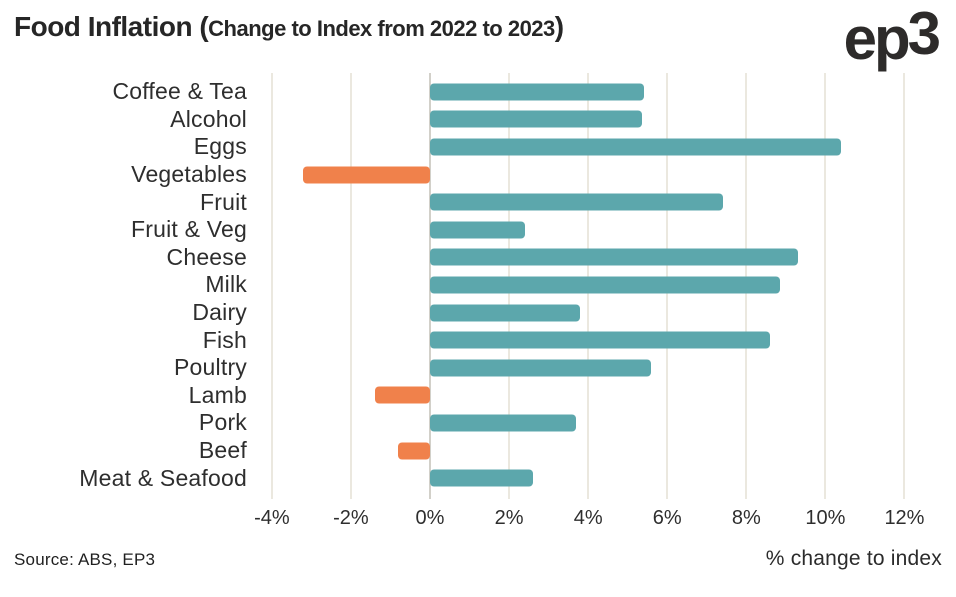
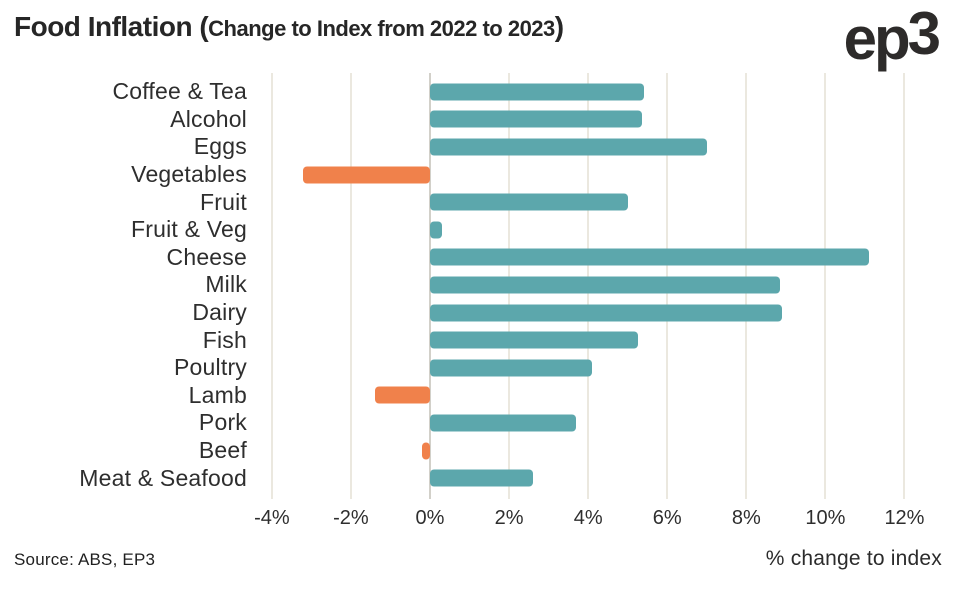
Eggs: 10.4% -> 7.0%
Fruit: 7.4% -> 5.0%
Fruit & Veg: 2.4% -> 0.3%
Cheese: 9.3% -> 11.1%
Dairy: 3.8% -> 8.9%
Fish: 8.6% -> 5.2%
Poultry: 5.6% -> 4.1%
Beef: -0.8% -> -0.2%
